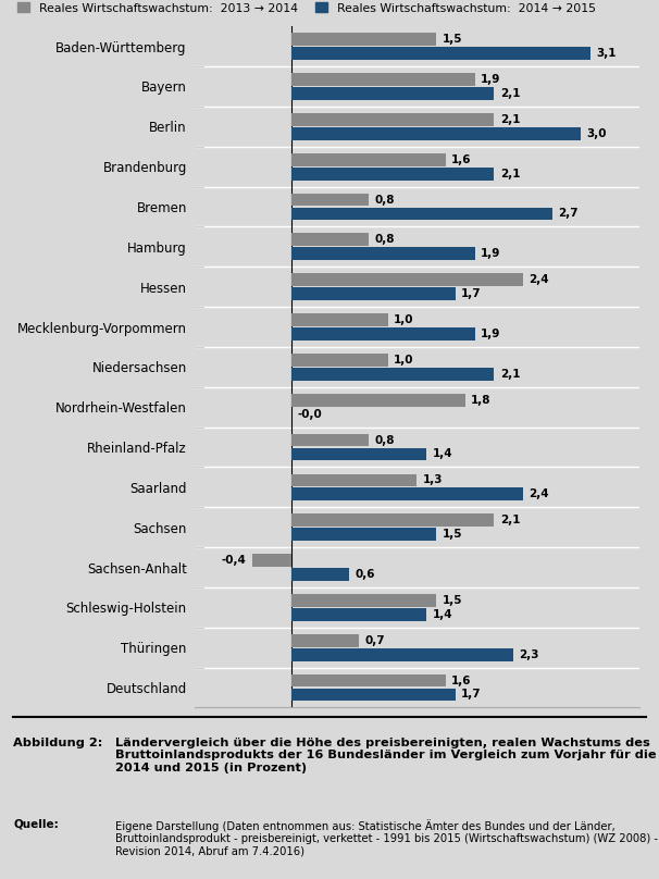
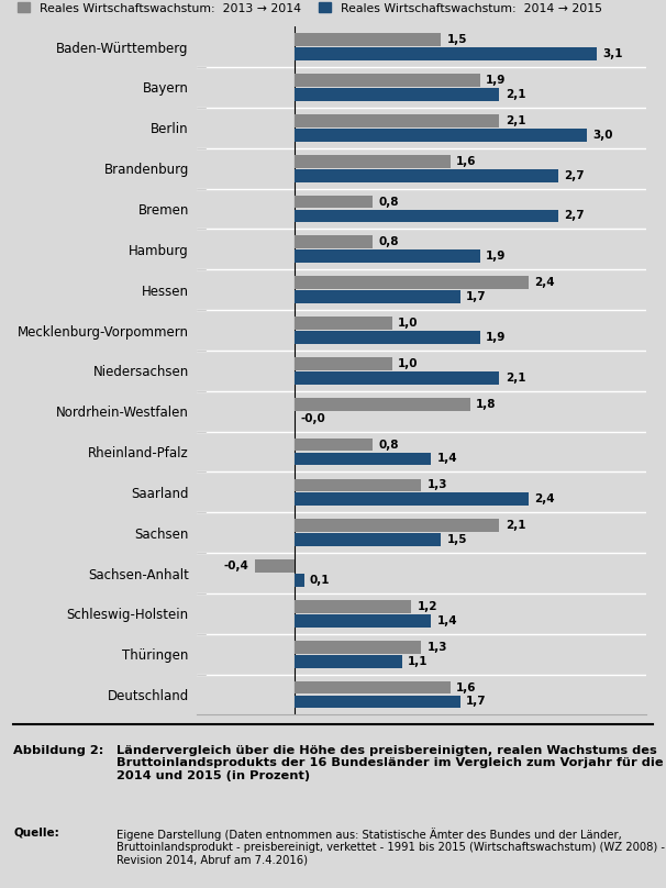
Reales Wirtschaftswachstum: 2014 → 2015/Brandenburg: 2,1 -> 2,7
Reales Wirtschaftswachstum: 2014 → 2015/Sachsen-Anhalt: 0,6 -> 0,1
Reales Wirtschaftswachstum: 2013 → 2014/Schleswig-Holstein: 1,5 -> 1,2
Reales Wirtschaftswachstum: 2013 → 2014/Thüringen: 0,7 -> 1,3
Reales Wirtschaftswachstum: 2014 → 2015/Thüringen: 2,3 -> 1,1
